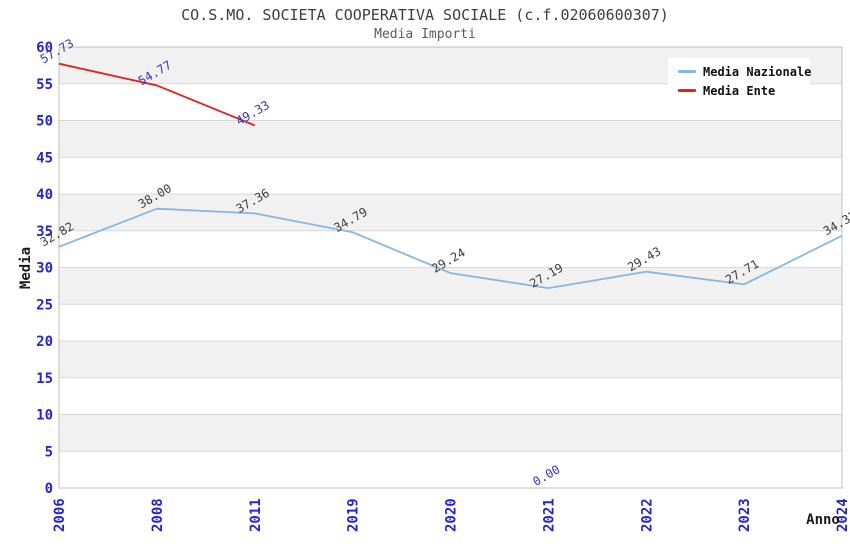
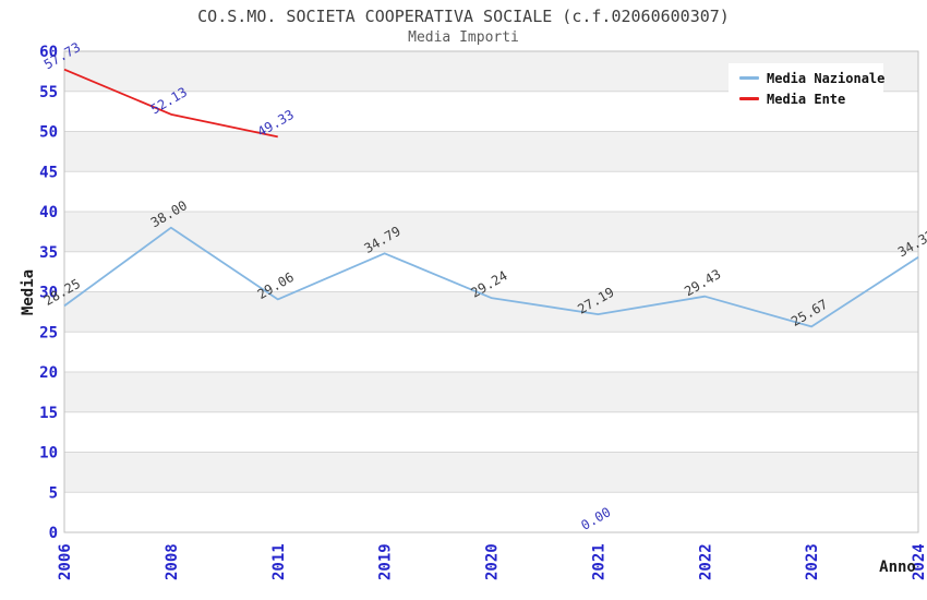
Media Nazionale/2006: 32.82 -> 28.25
Media Ente/2008: 54.77 -> 52.13
Media Nazionale/2011: 37.36 -> 29.06
Media Nazionale/2023: 27.71 -> 25.67
